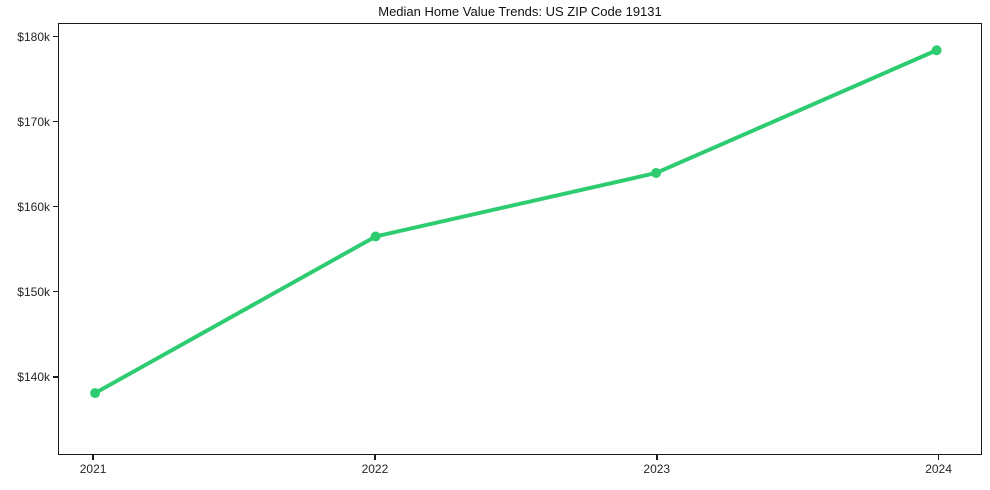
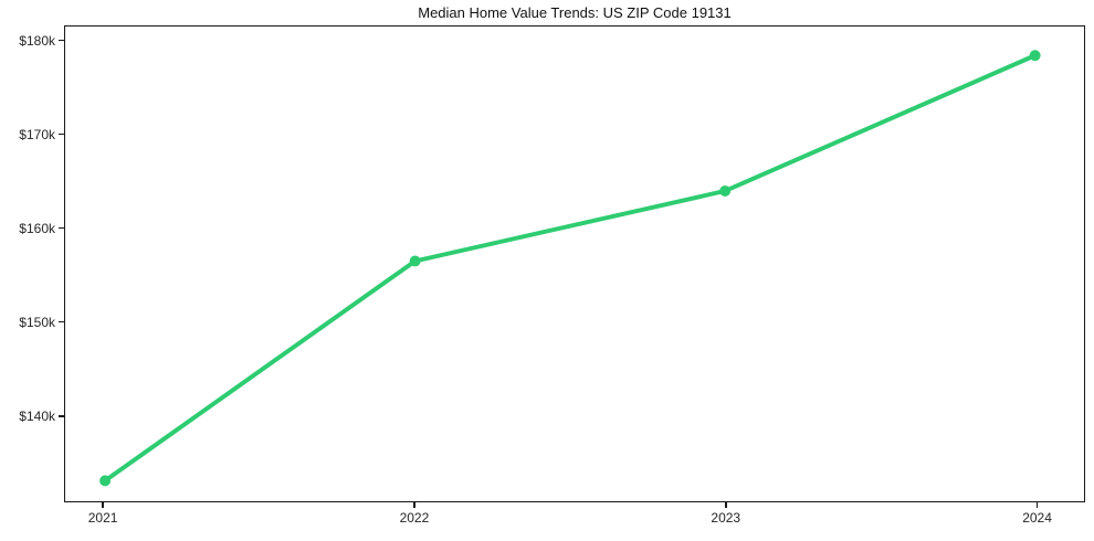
2021: $138k -> $133k
